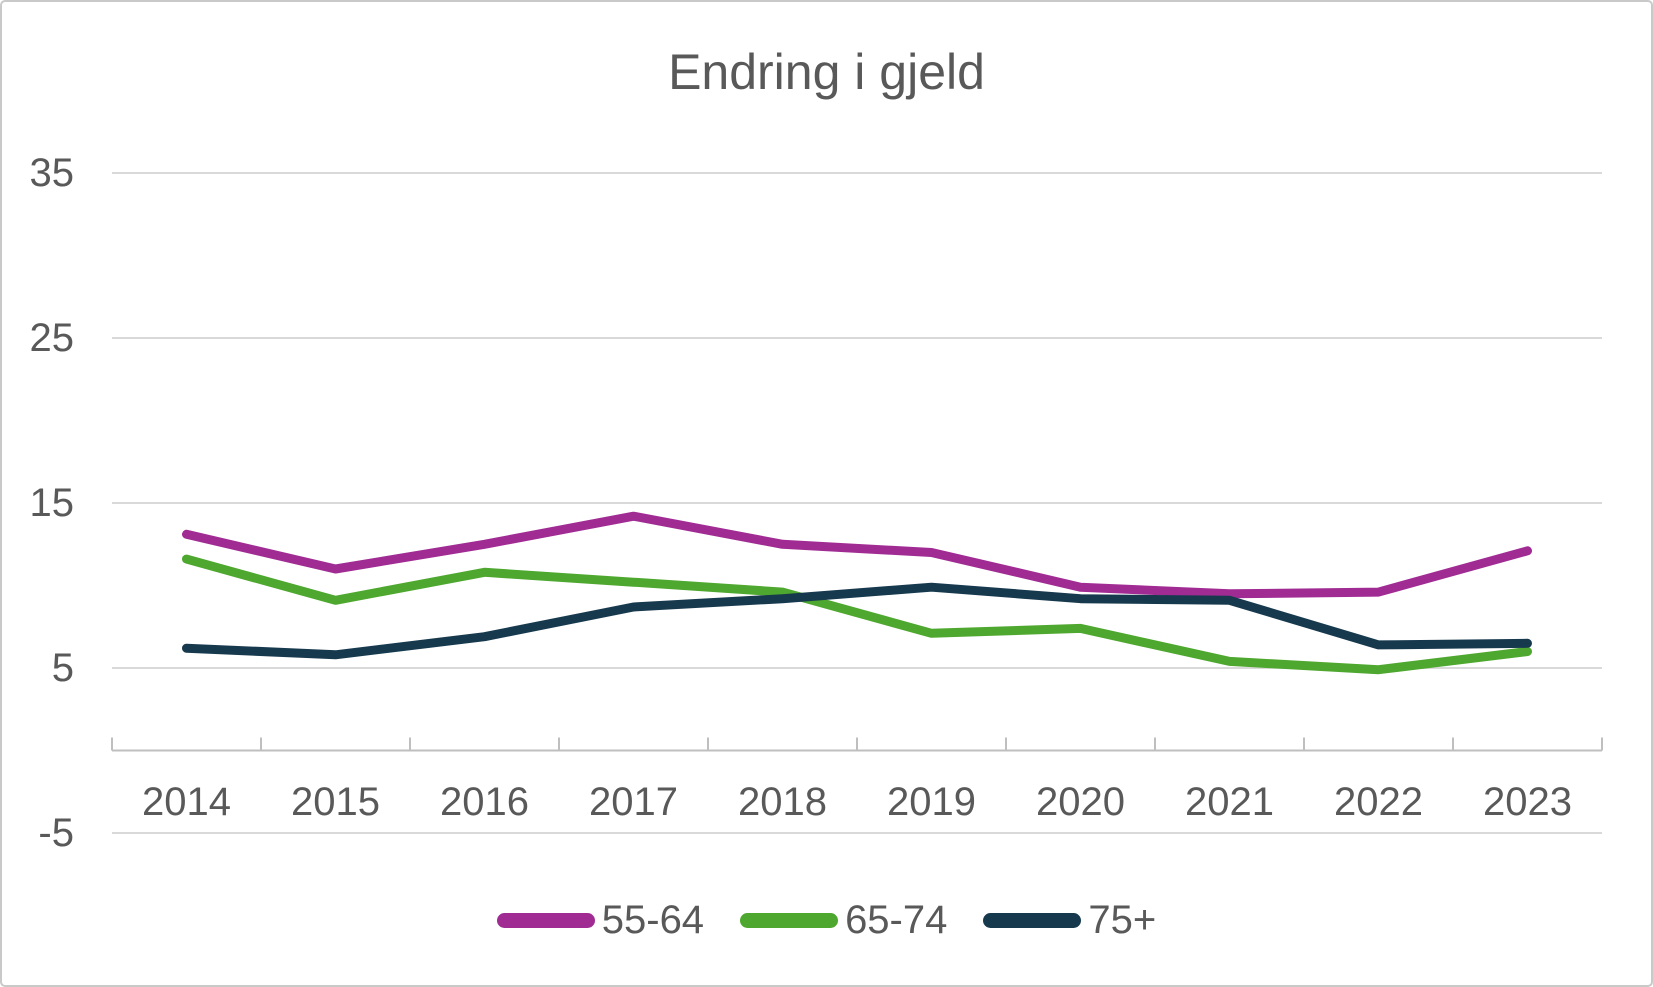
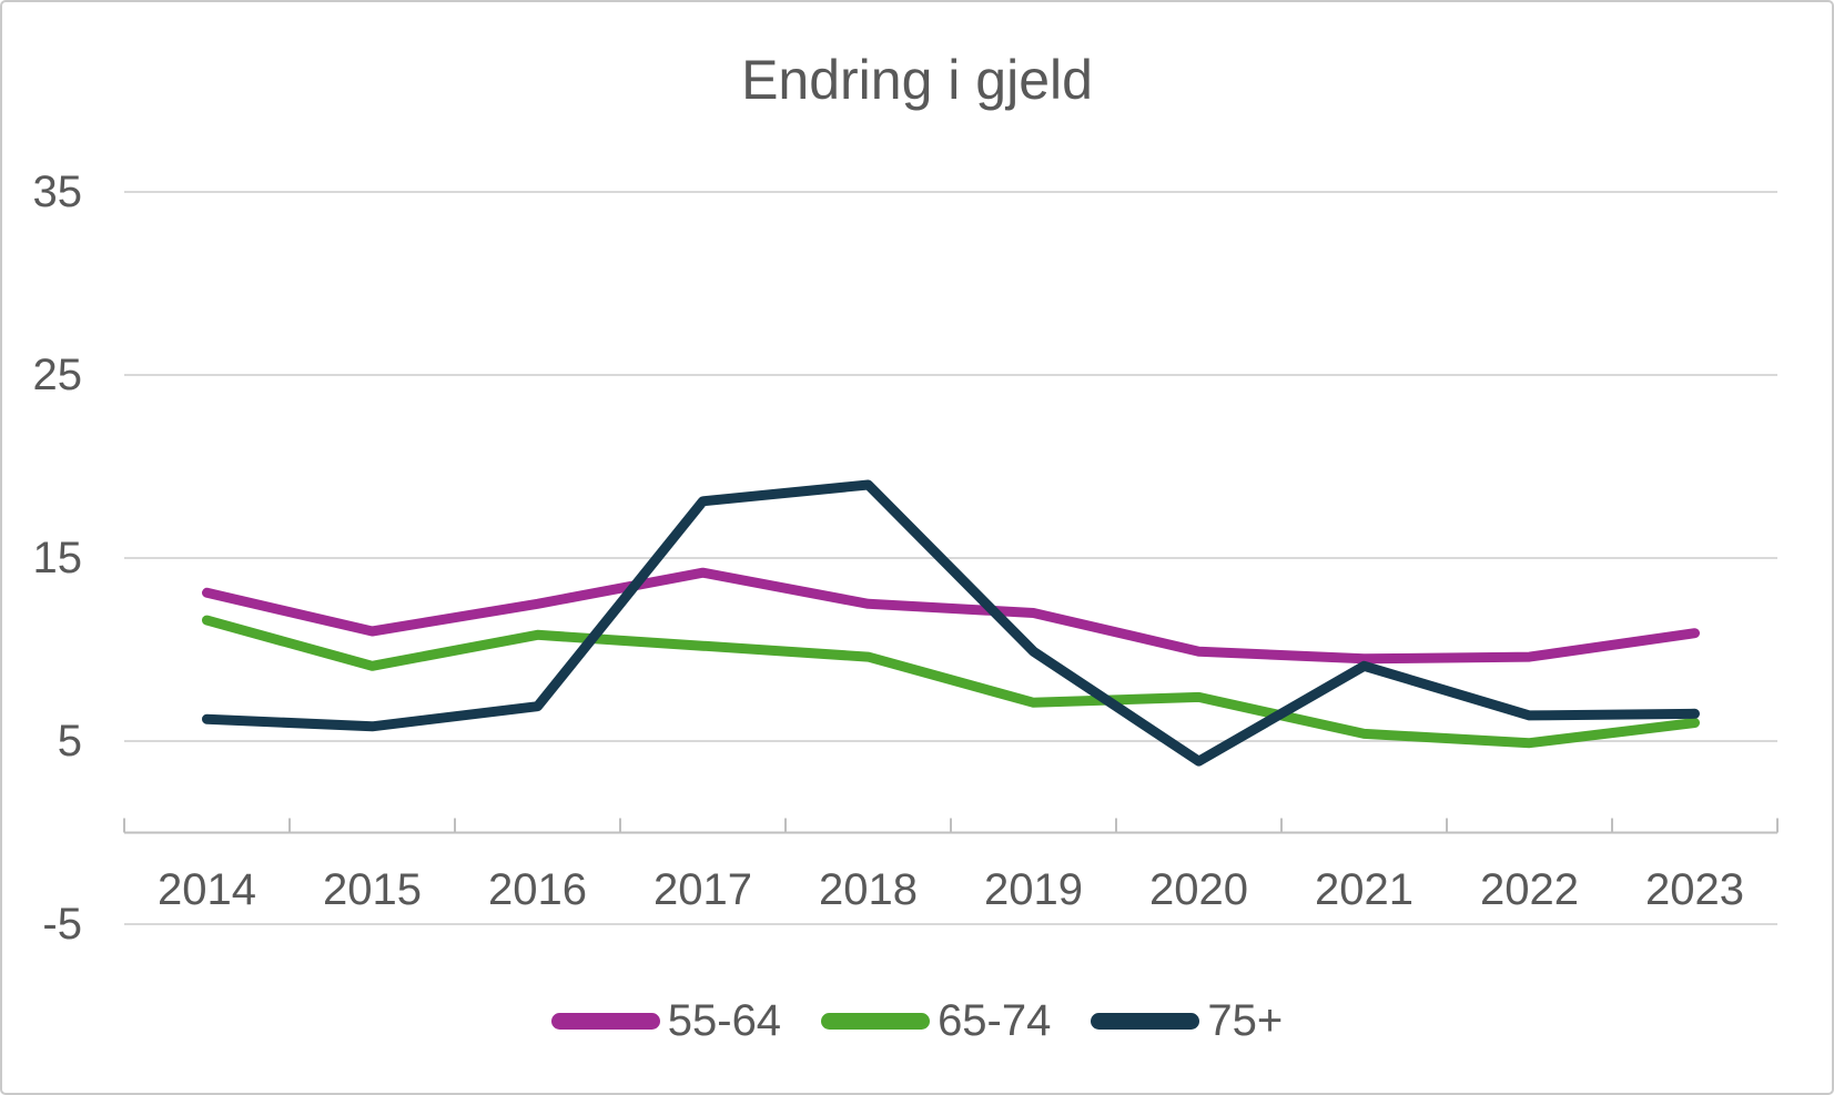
75+/2017: 8.7 -> 18.1
75+/2018: 9.2 -> 19.0
75+/2020: 9.2 -> 3.9
55-64/2023: 12.1 -> 10.9
